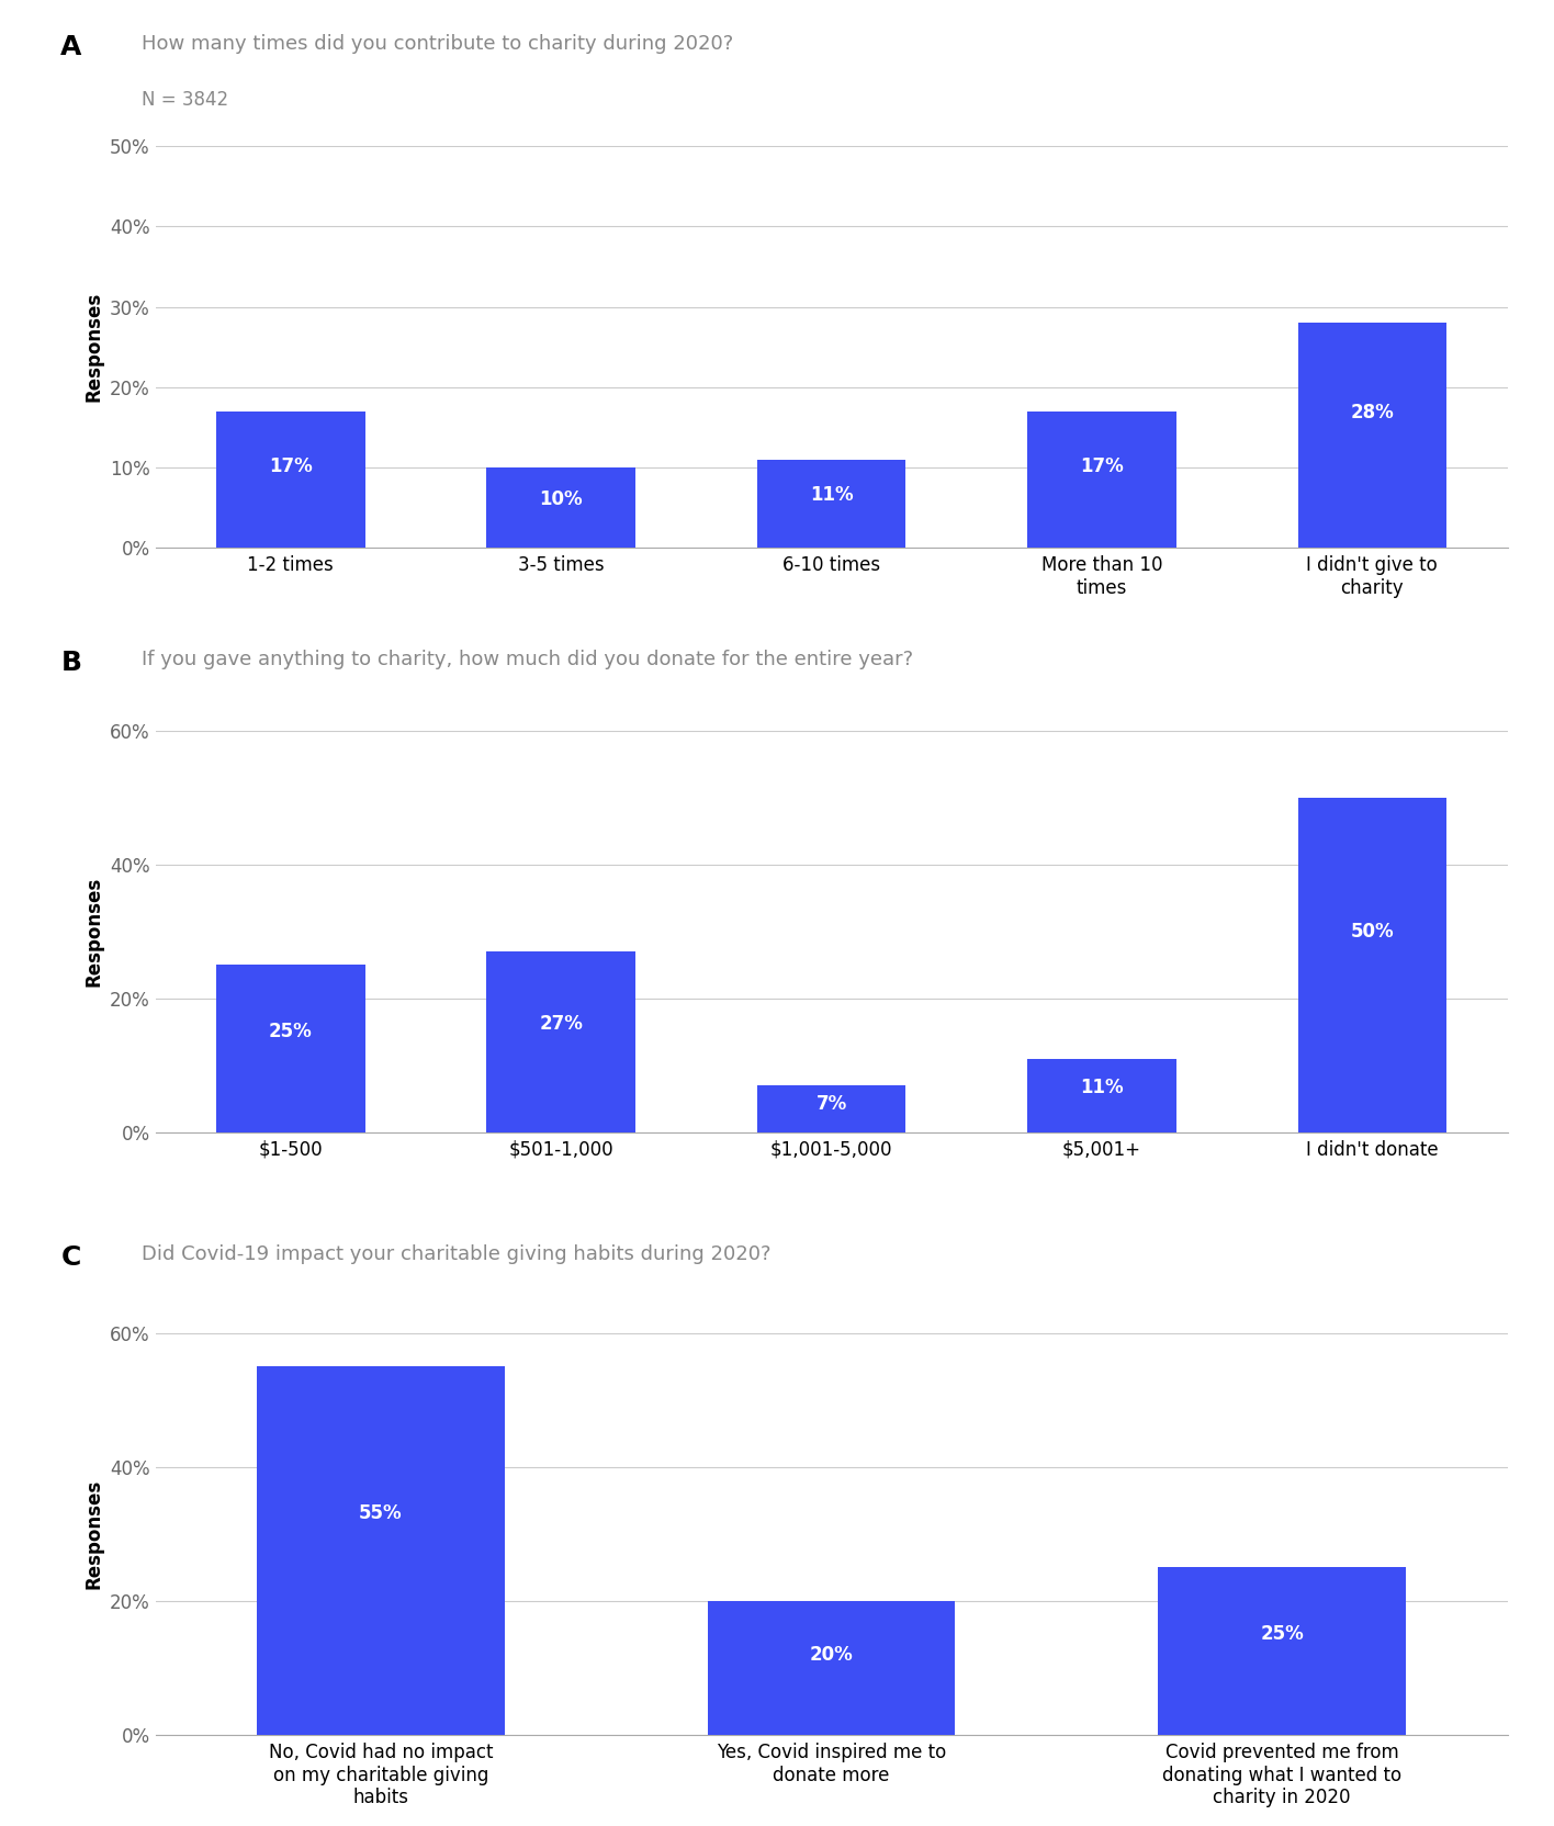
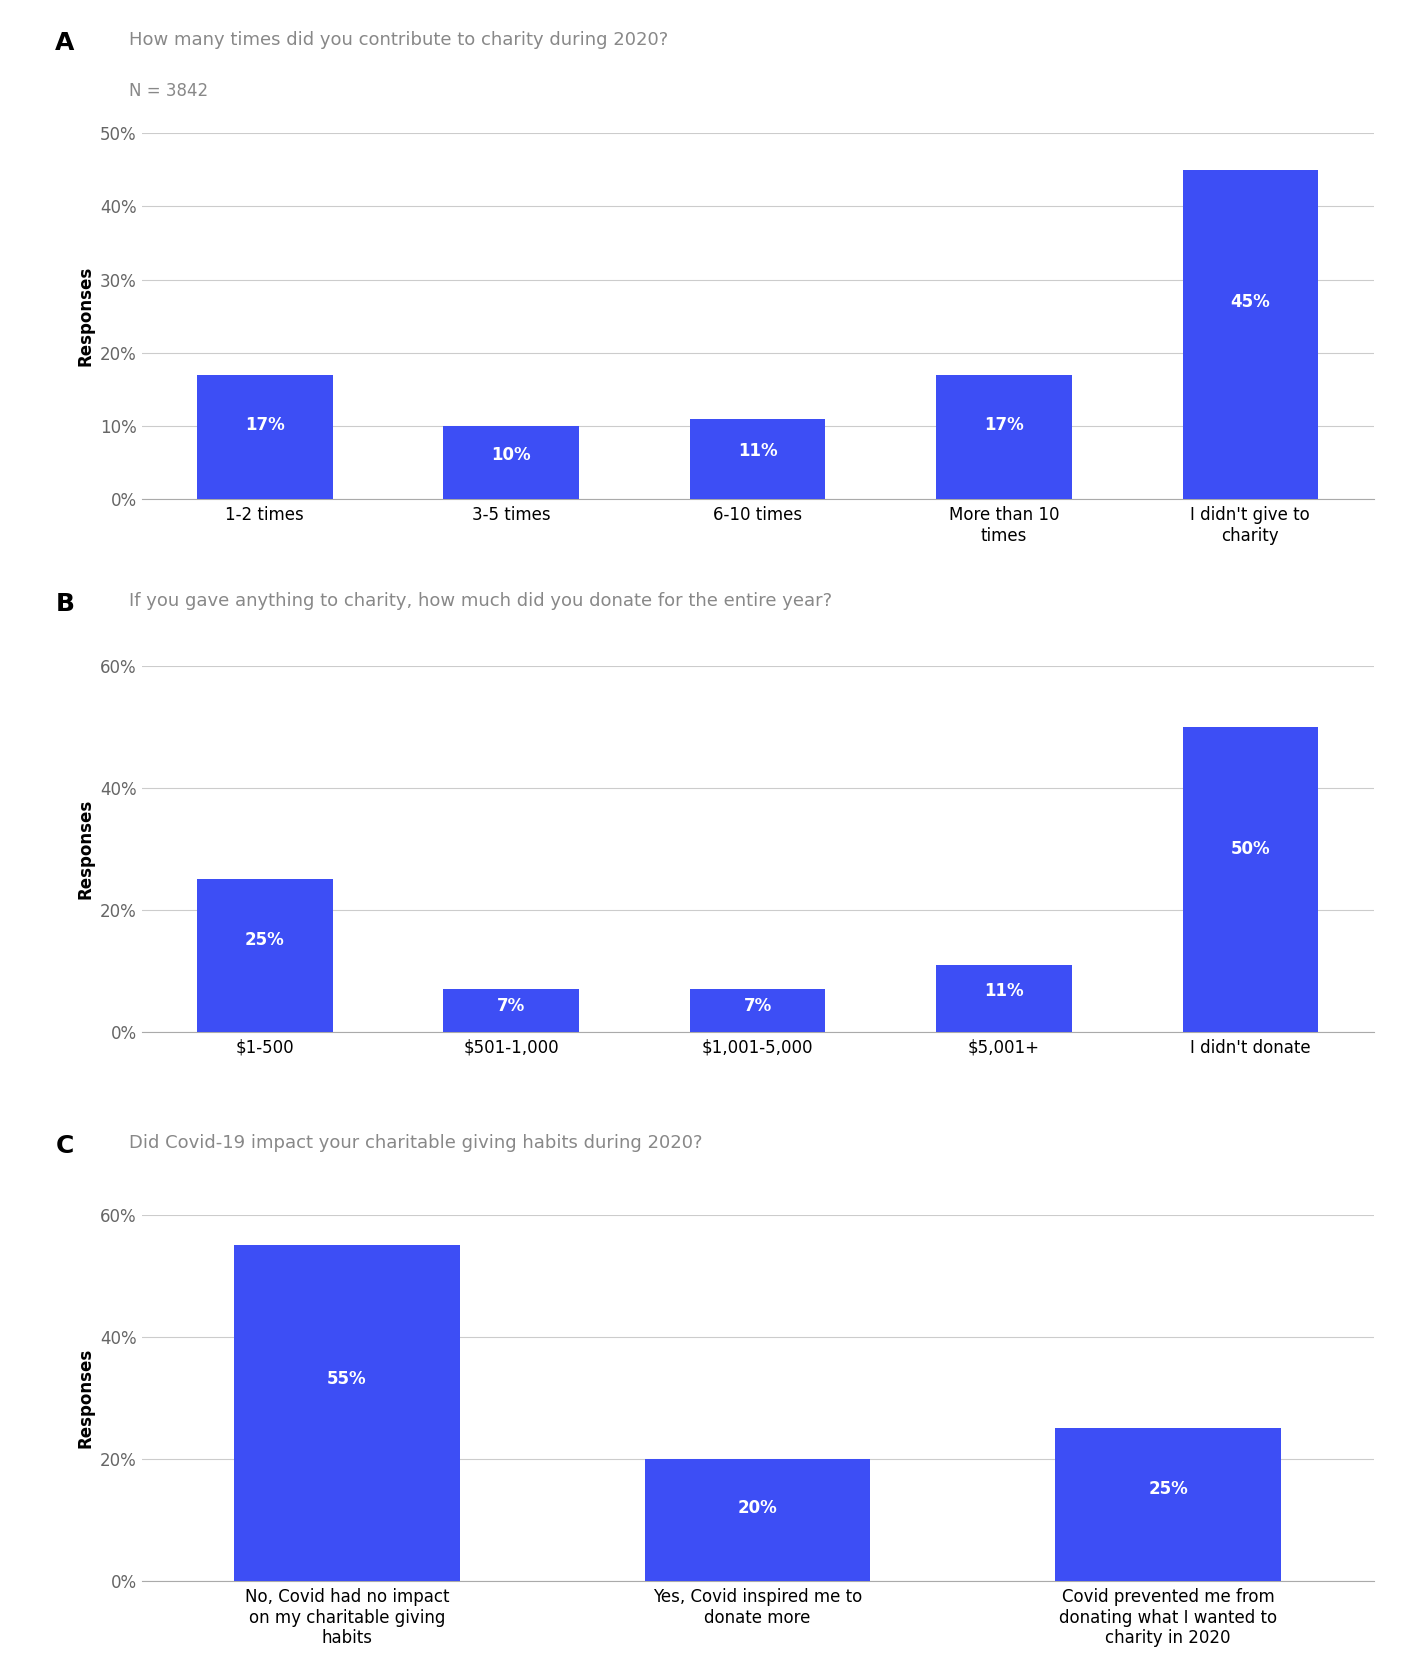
I didn't give to charity: 28% -> 45%
$501-1,000: 27% -> 7%
